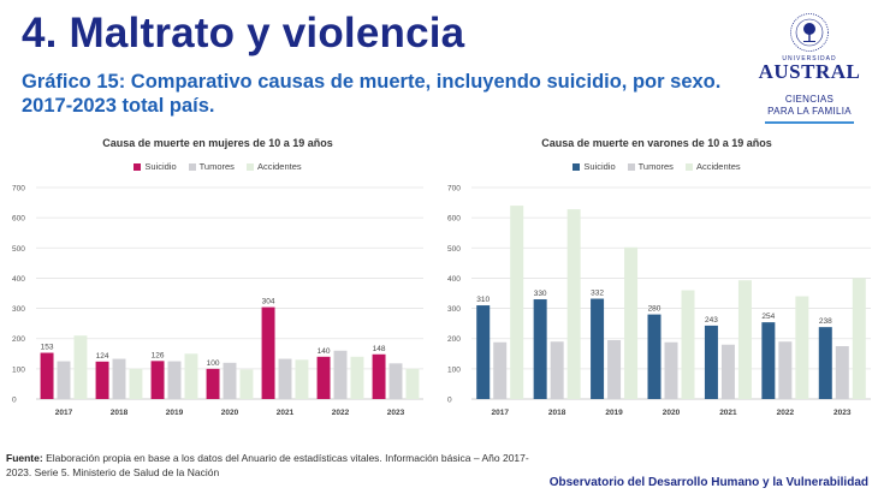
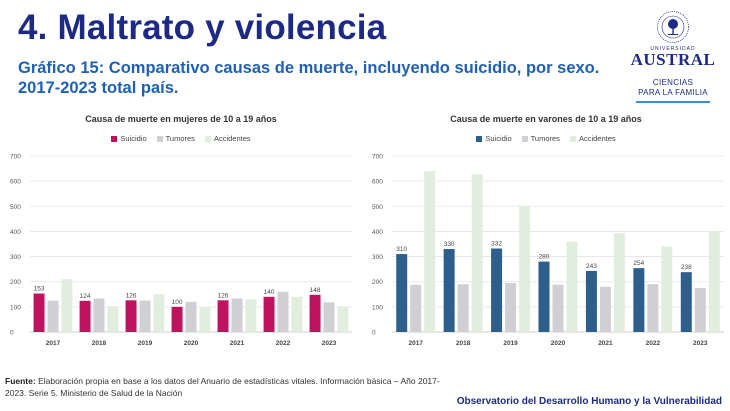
Causa de muerte en mujeres de 10 a 19 años/Suicidio/2021: 304 -> 126
